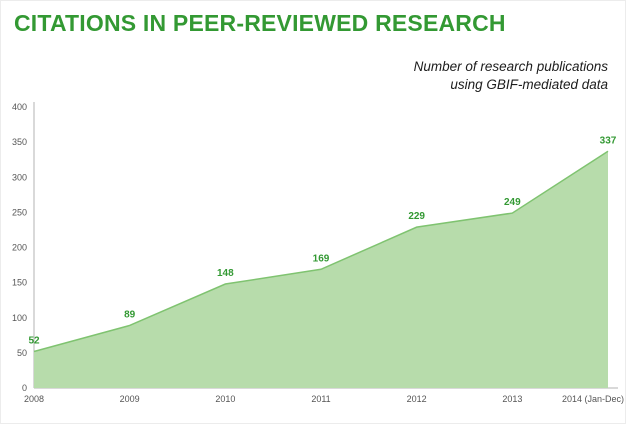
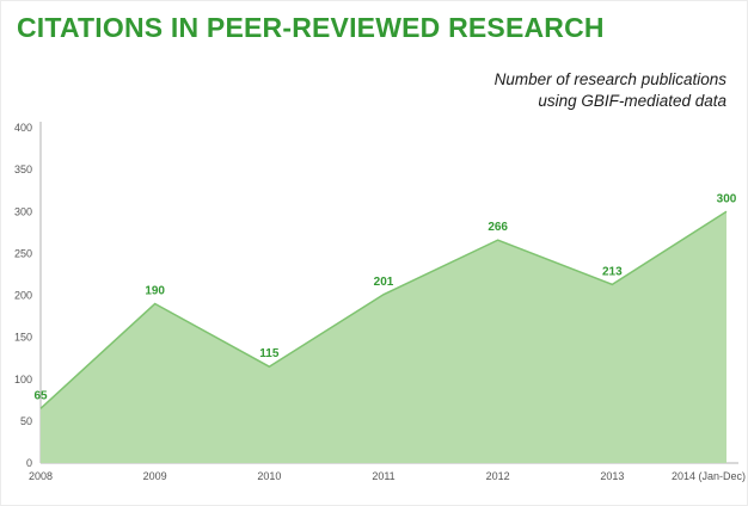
2008: 52 -> 65
2009: 89 -> 190
2010: 148 -> 115
2011: 169 -> 201
2012: 229 -> 266
2013: 249 -> 213
2014 (Jan-Dec): 337 -> 300
